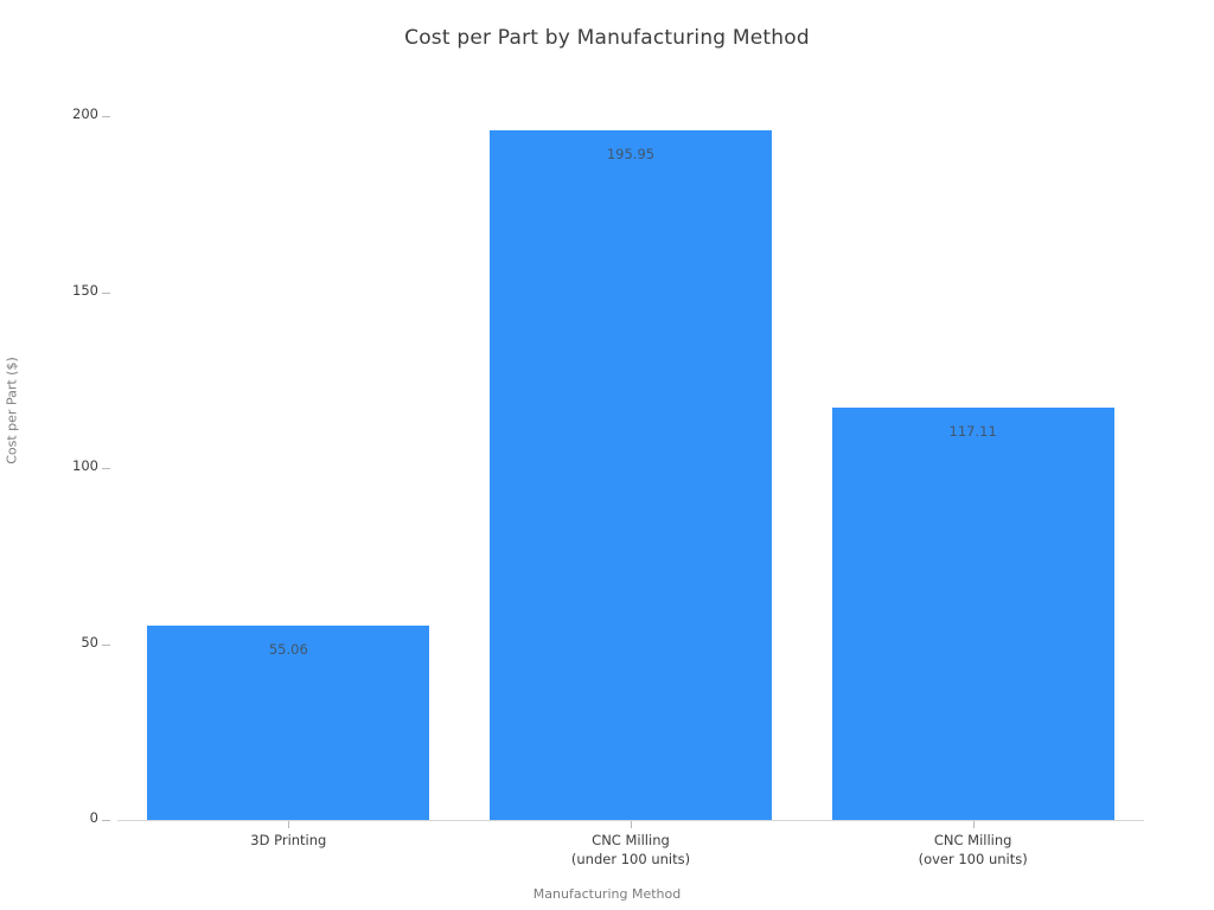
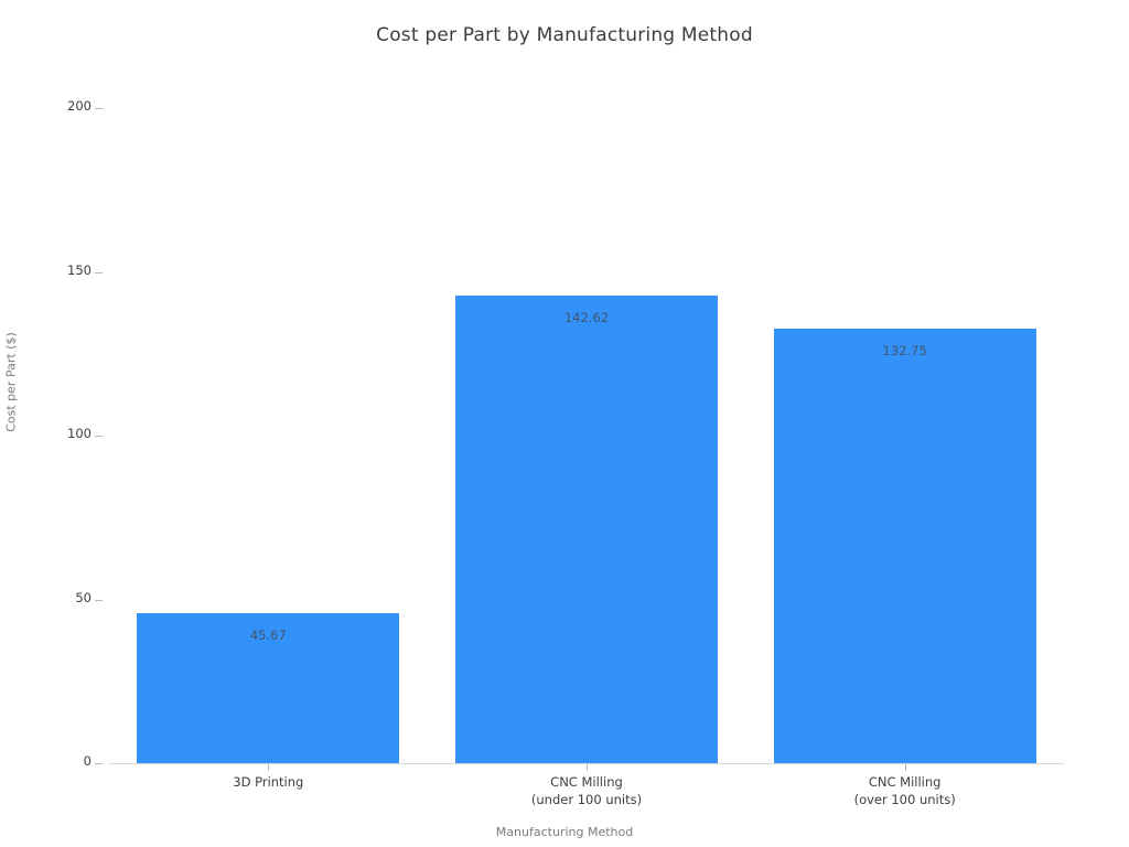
3D Printing: 55.06 -> 45.67
CNC Milling (under 100 units): 195.95 -> 142.62
CNC Milling (over 100 units): 117.11 -> 132.75
